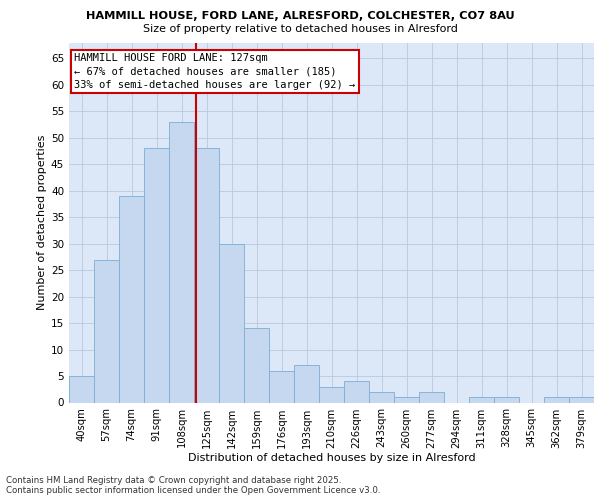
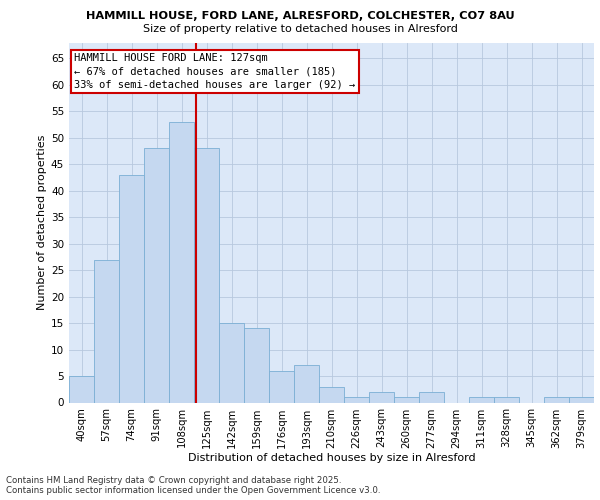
74sqm: 39 -> 43
142sqm: 30 -> 15
226sqm: 4 -> 1
